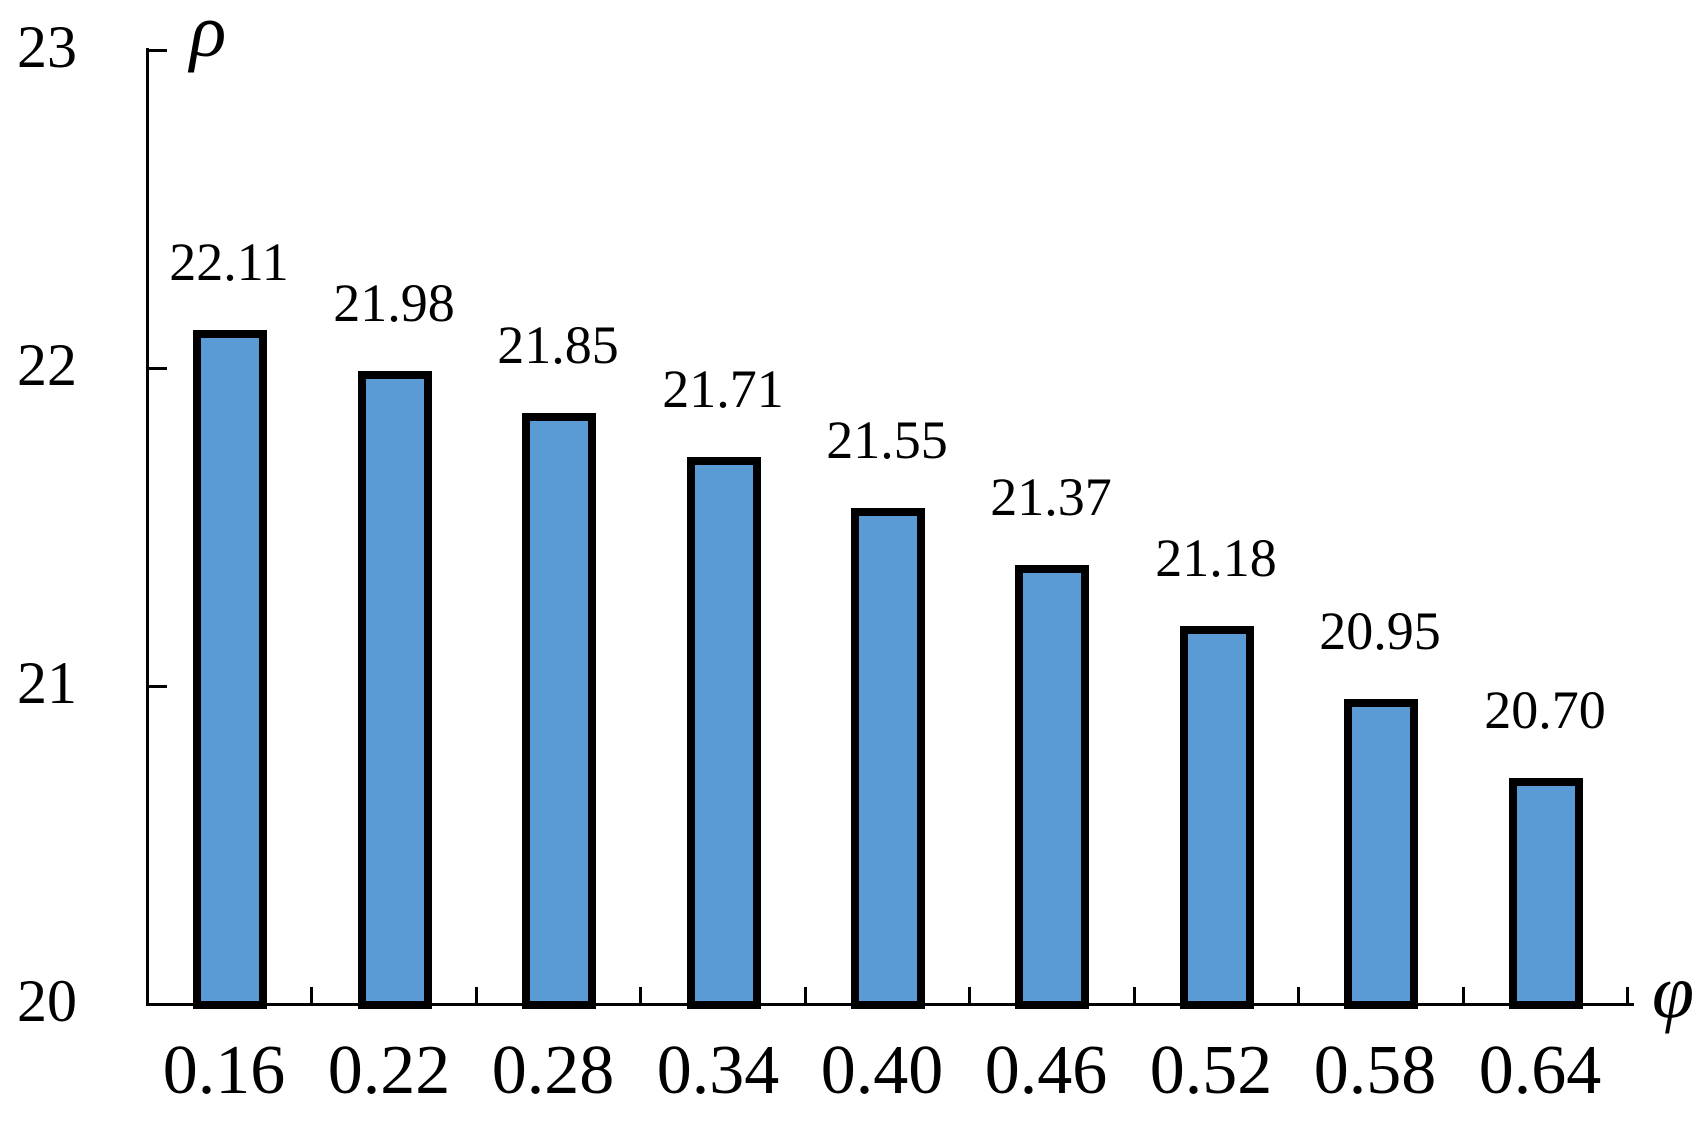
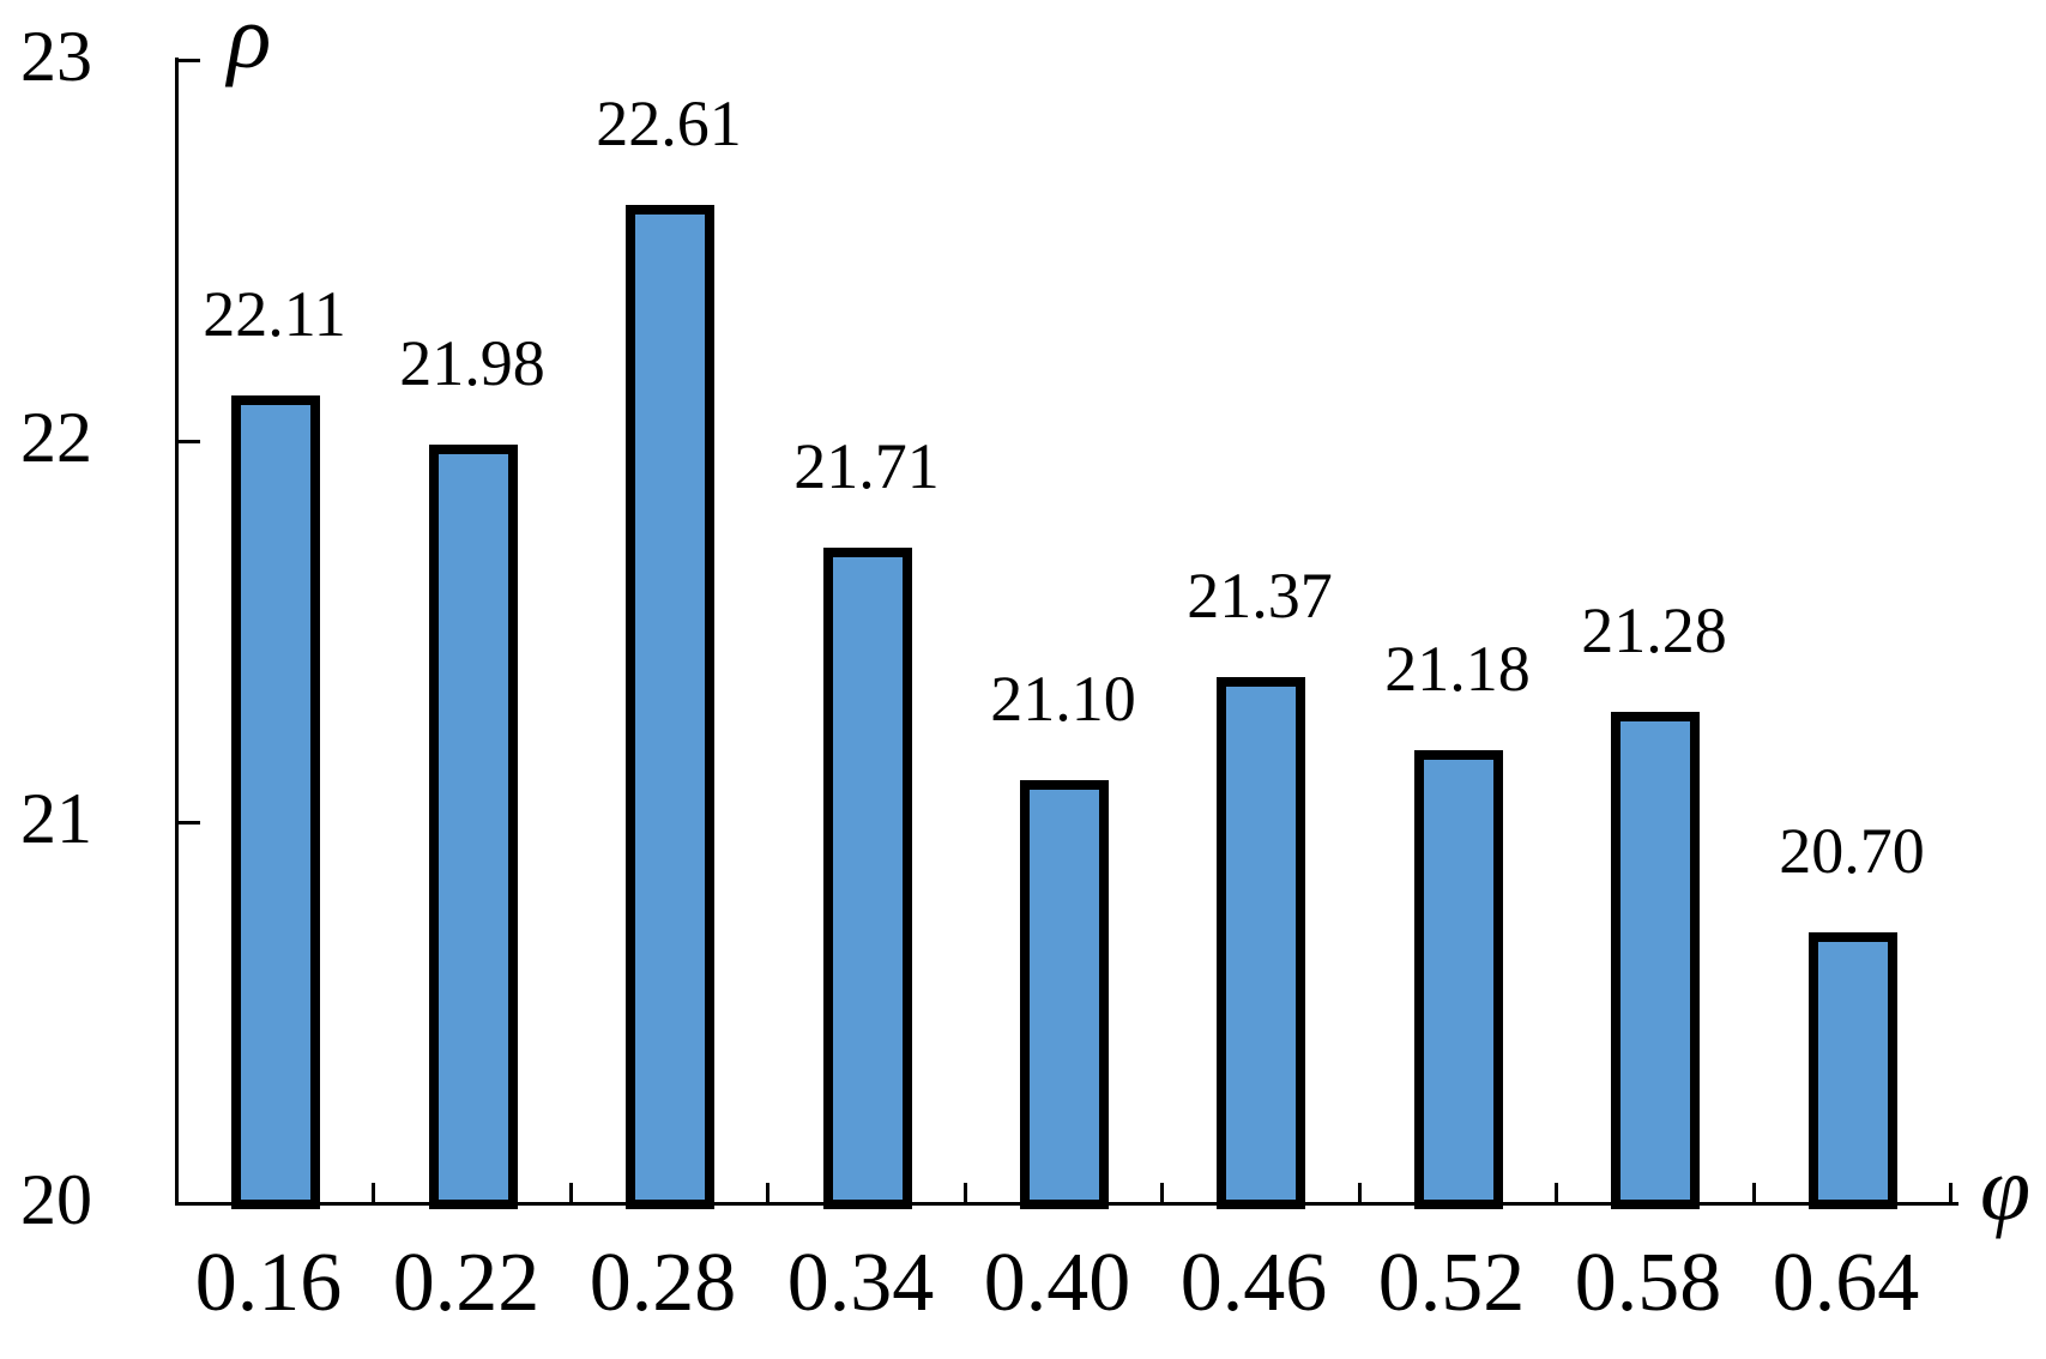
0.28: 21.85 -> 22.61
0.40: 21.55 -> 21.10
0.58: 20.95 -> 21.28
